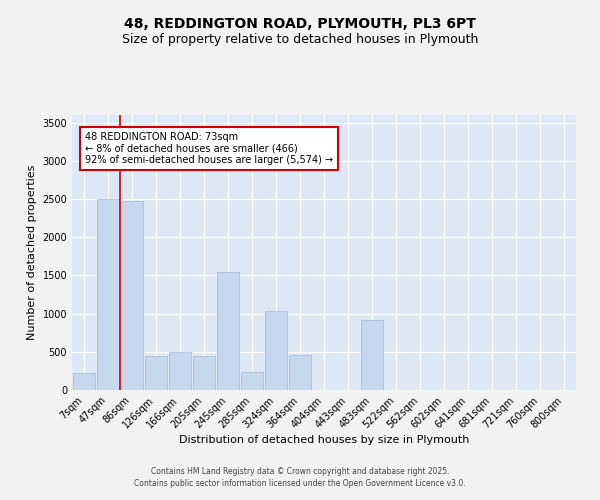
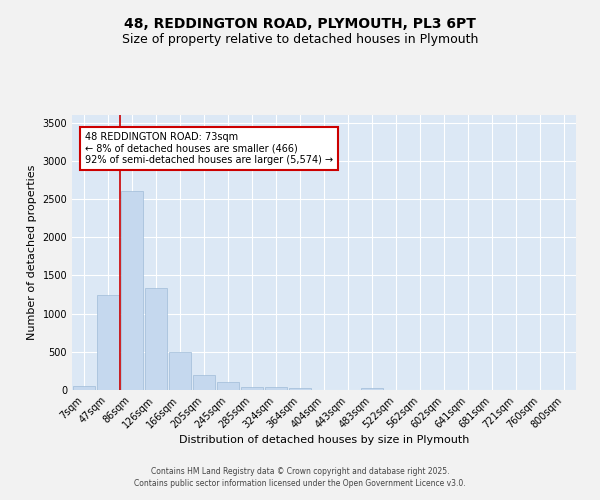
7sqm: 220 -> 50
47sqm: 2500 -> 1240
86sqm: 2480 -> 2600
126sqm: 440 -> 1340
205sqm: 440 -> 200
245sqm: 1540 -> 100
285sqm: 240 -> 40
324sqm: 1040 -> 40
364sqm: 460 -> 30
483sqm: 920 -> 30
